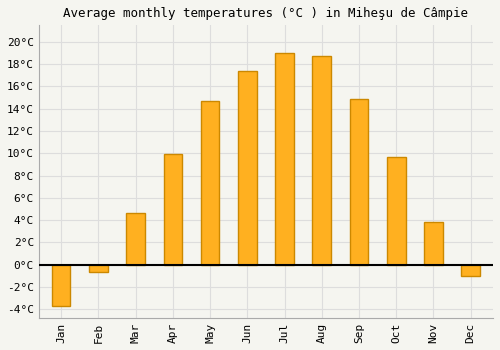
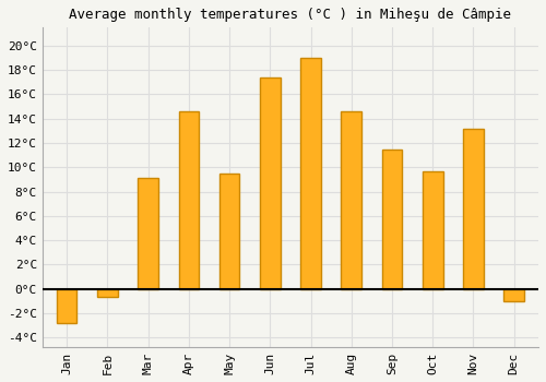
Jan: -3.7°C -> -2.8°C
Mar: 4.6°C -> 9.1°C
Apr: 9.9°C -> 14.6°C
May: 14.7°C -> 9.5°C
Aug: 18.7°C -> 14.6°C
Sep: 14.9°C -> 11.5°C
Nov: 3.8°C -> 13.2°C
